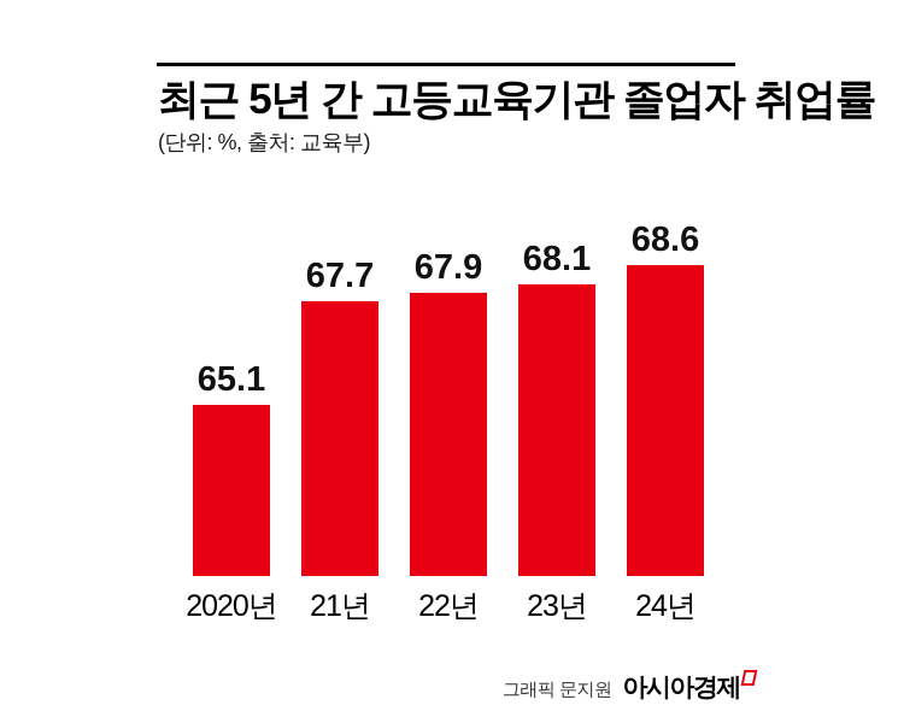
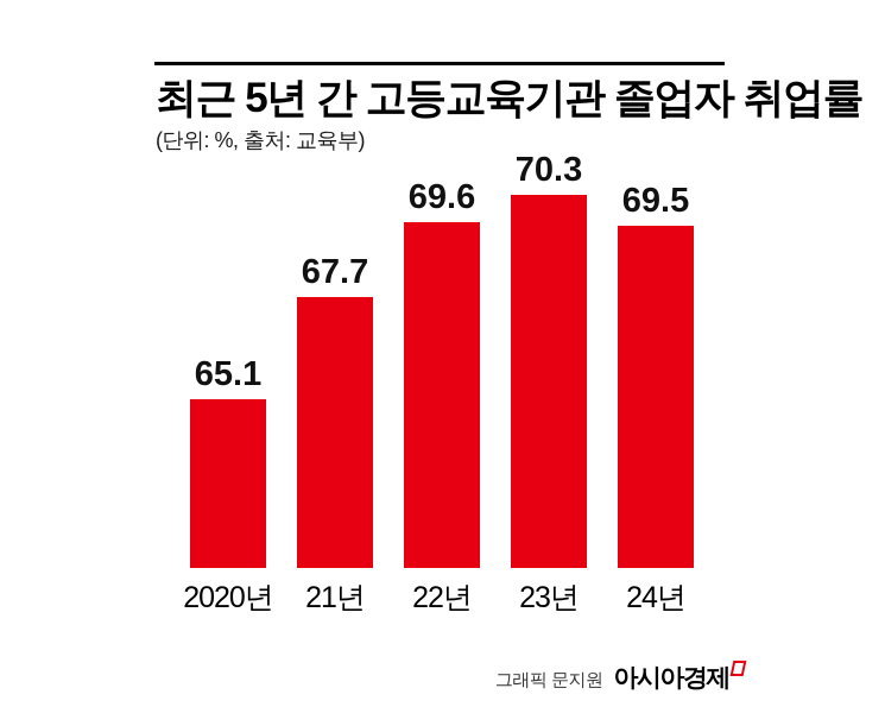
22년: 67.9 -> 69.6
23년: 68.1 -> 70.3
24년: 68.6 -> 69.5
